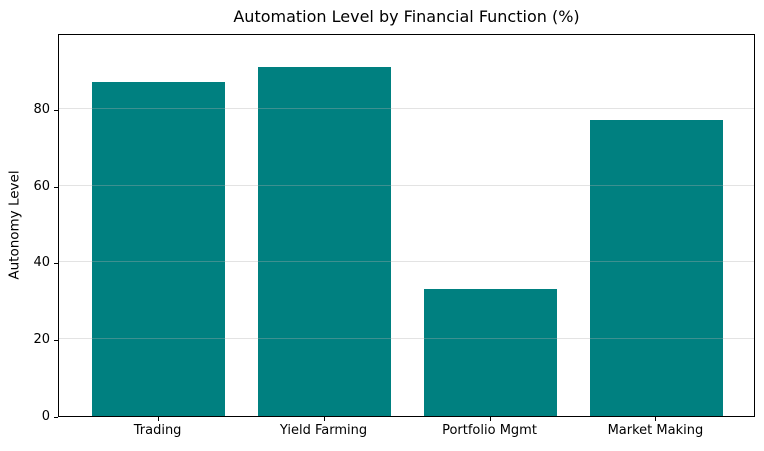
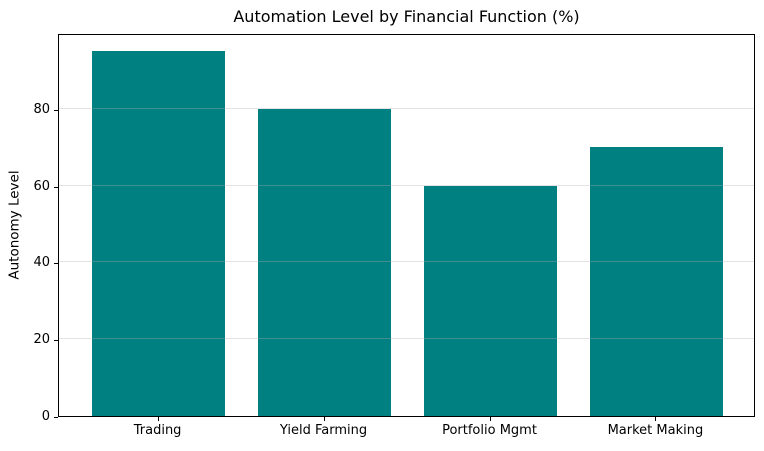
Trading: 87 -> 95
Yield Farming: 91 -> 80
Portfolio Mgmt: 33 -> 60
Market Making: 77 -> 70
